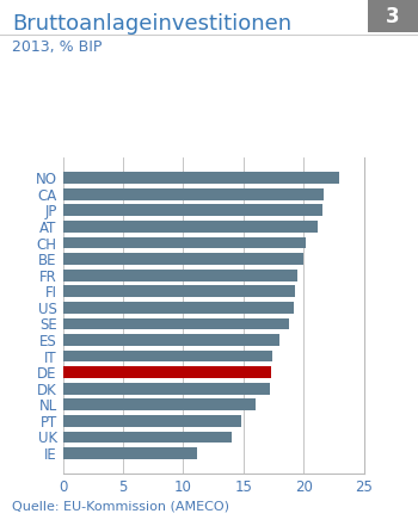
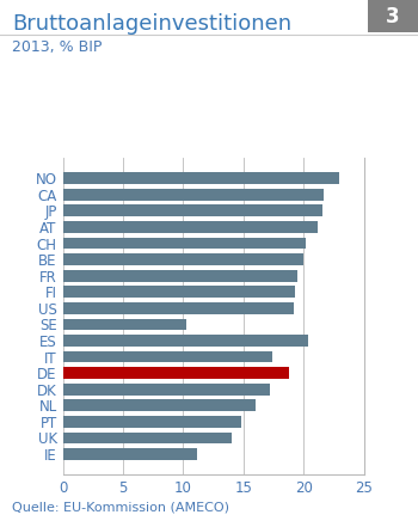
SE: 18.8 -> 10.3
ES: 18.0 -> 20.4
DE: 17.3 -> 18.8
